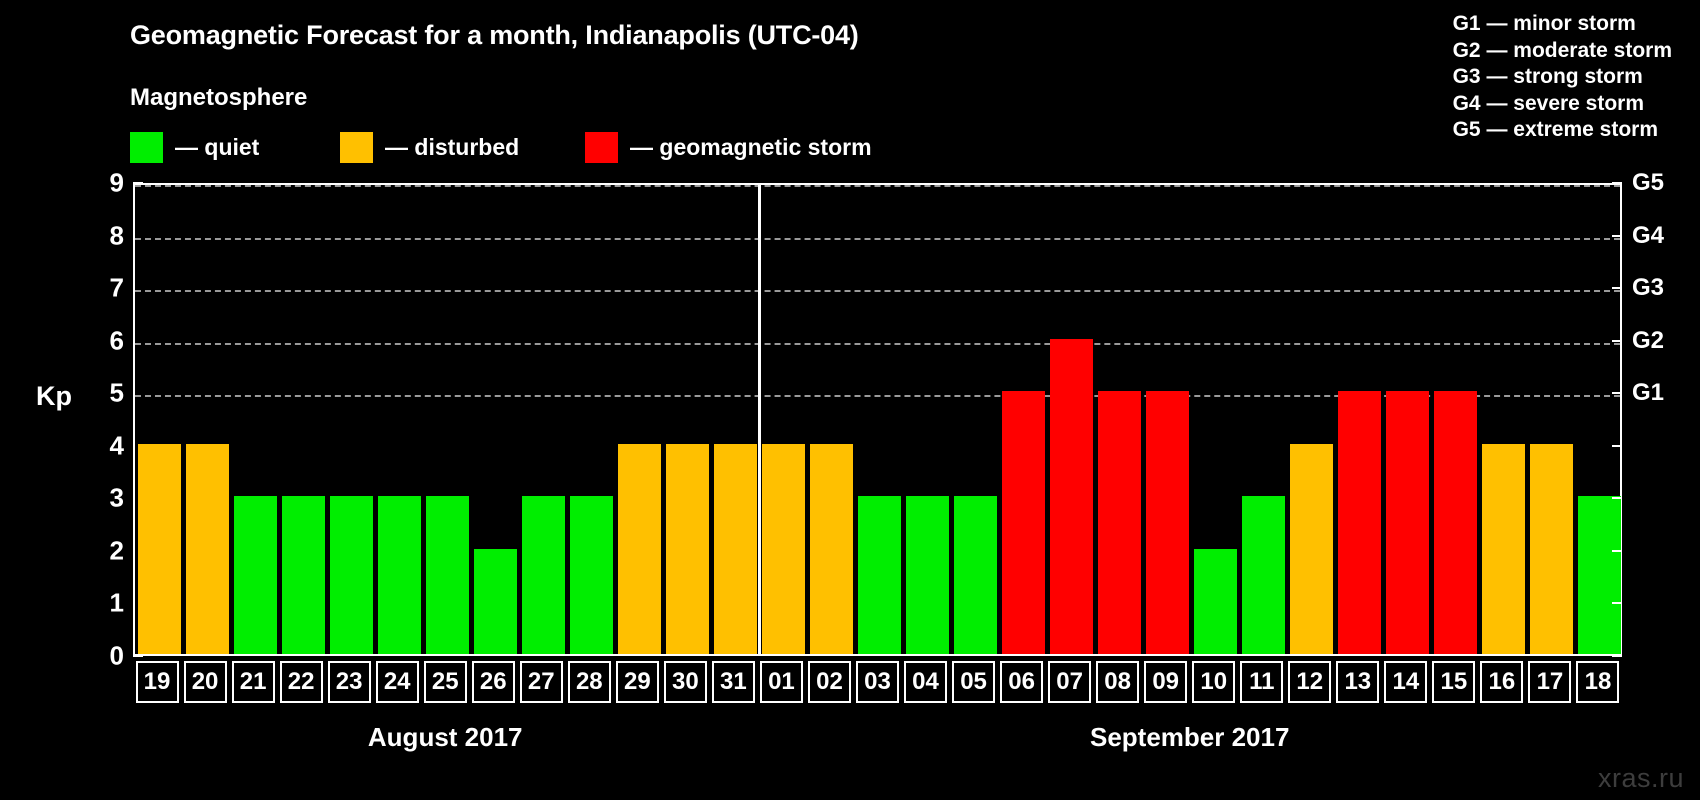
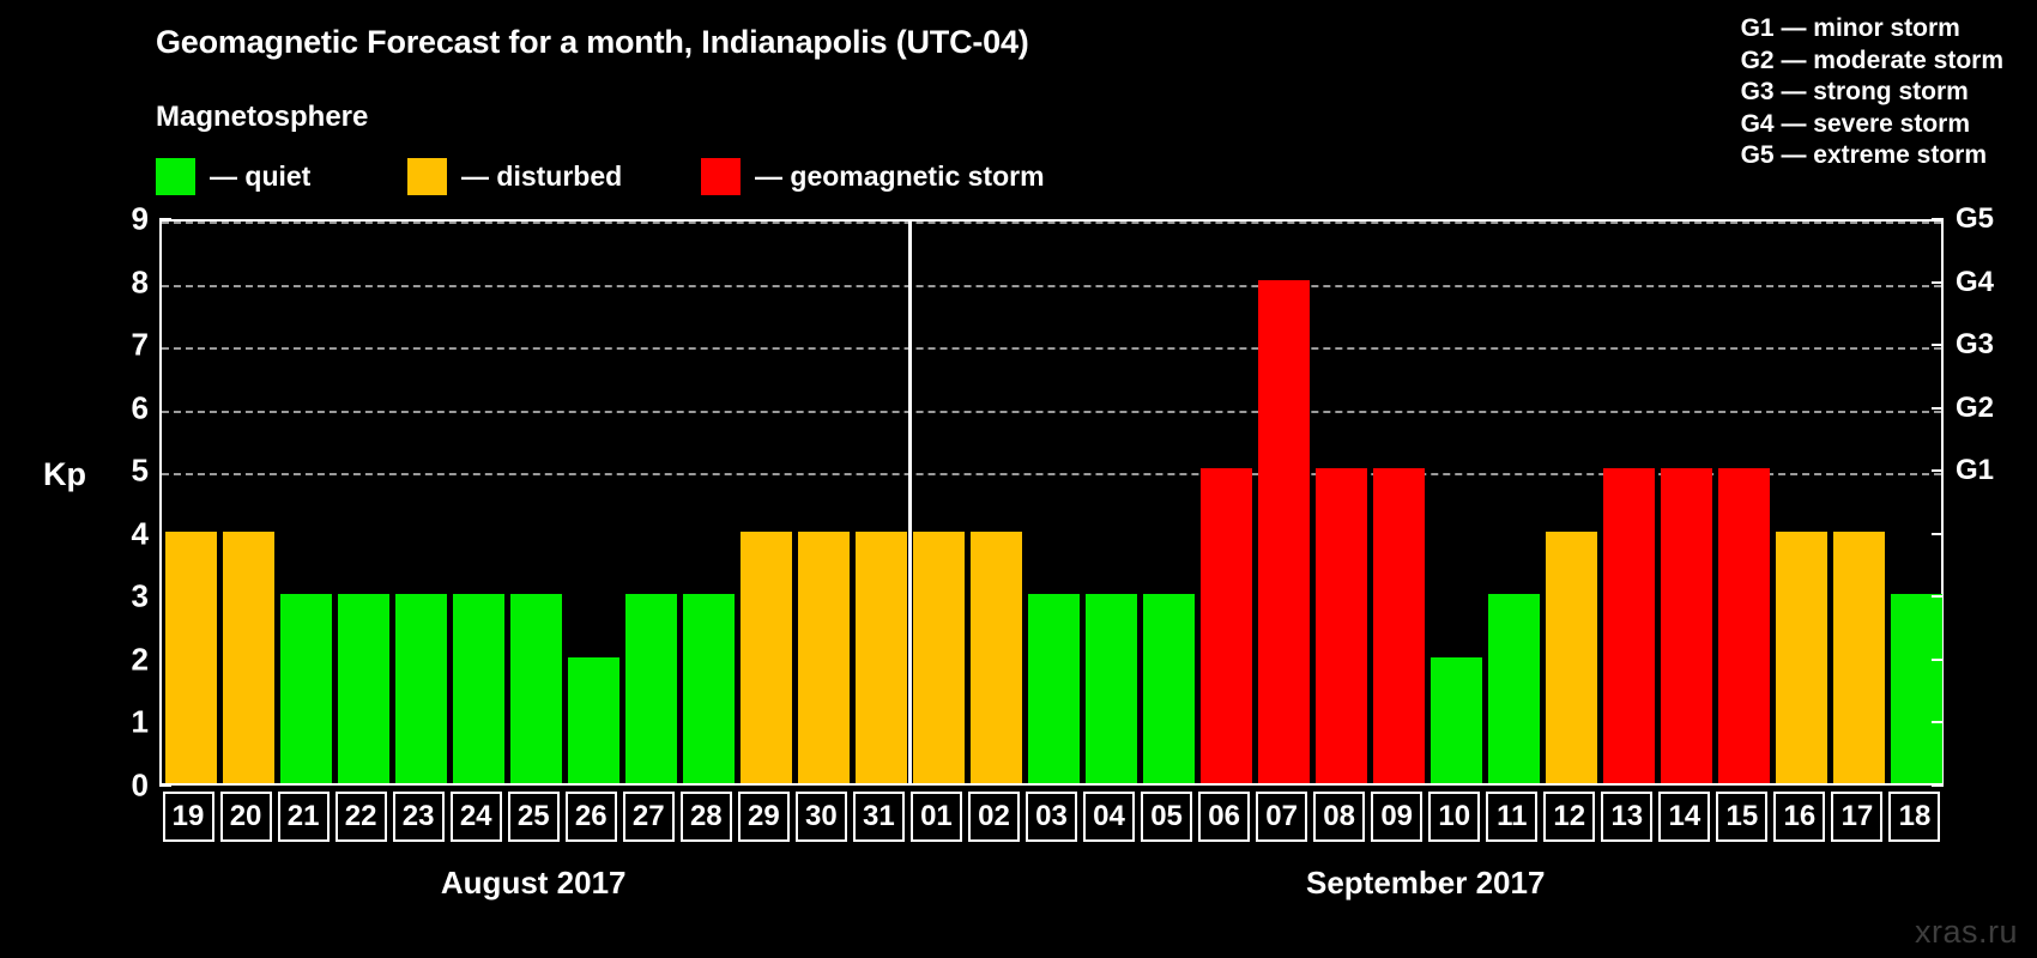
07: 6 -> 8
